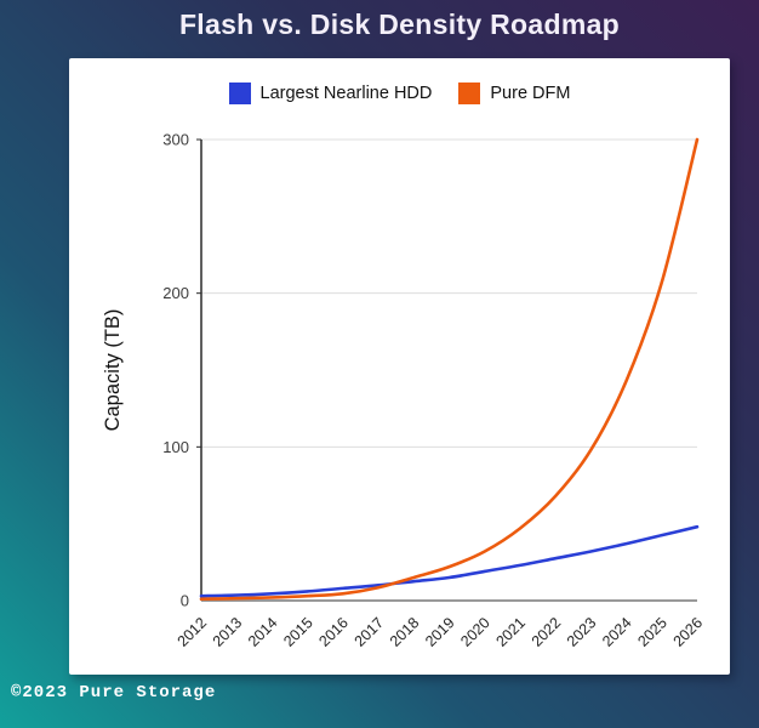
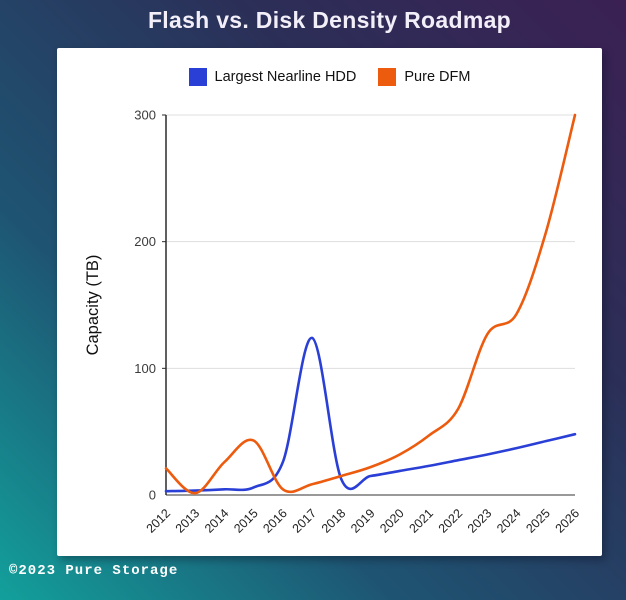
Pure DFM/2012: 1 -> 21
Pure DFM/2014: 2 -> 26
Pure DFM/2015: 3 -> 43
Largest Nearline HDD/2016: 8 -> 26
Largest Nearline HDD/2017: 10 -> 124
Pure DFM/2023: 98 -> 127
